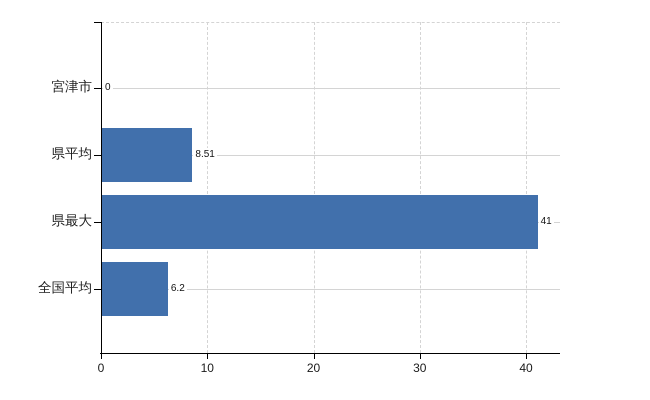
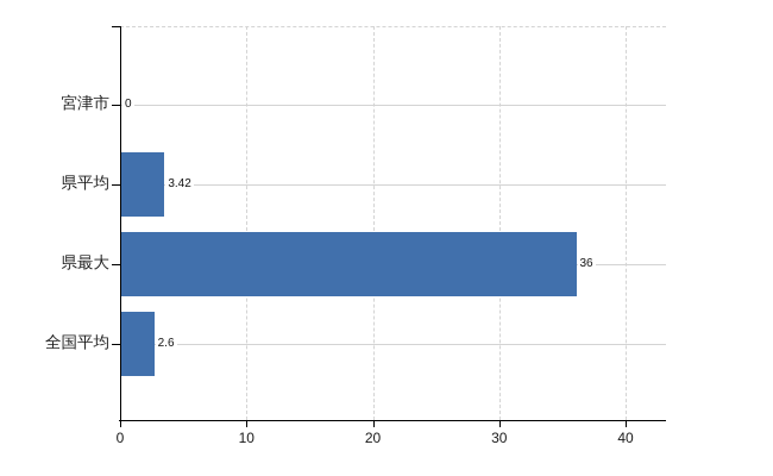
県平均: 8.51 -> 3.42
県最大: 41 -> 36
全国平均: 6.2 -> 2.6
